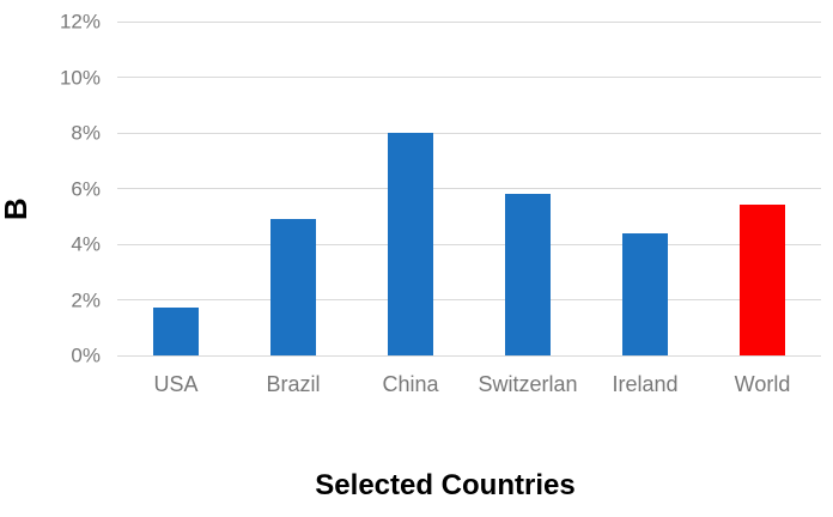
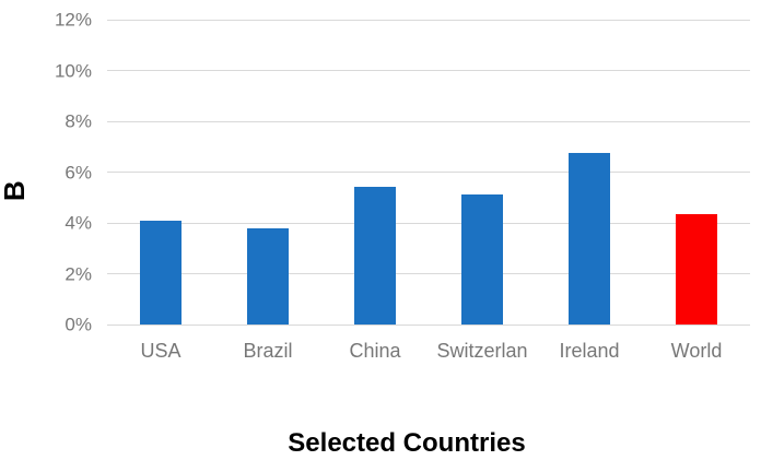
USA: 1.7% -> 4.1%
Brazil: 4.9% -> 3.8%
China: 8.0% -> 5.4%
Switzerlan: 5.8% -> 5.1%
Ireland: 4.4% -> 6.8%
World: 5.4% -> 4.3%
